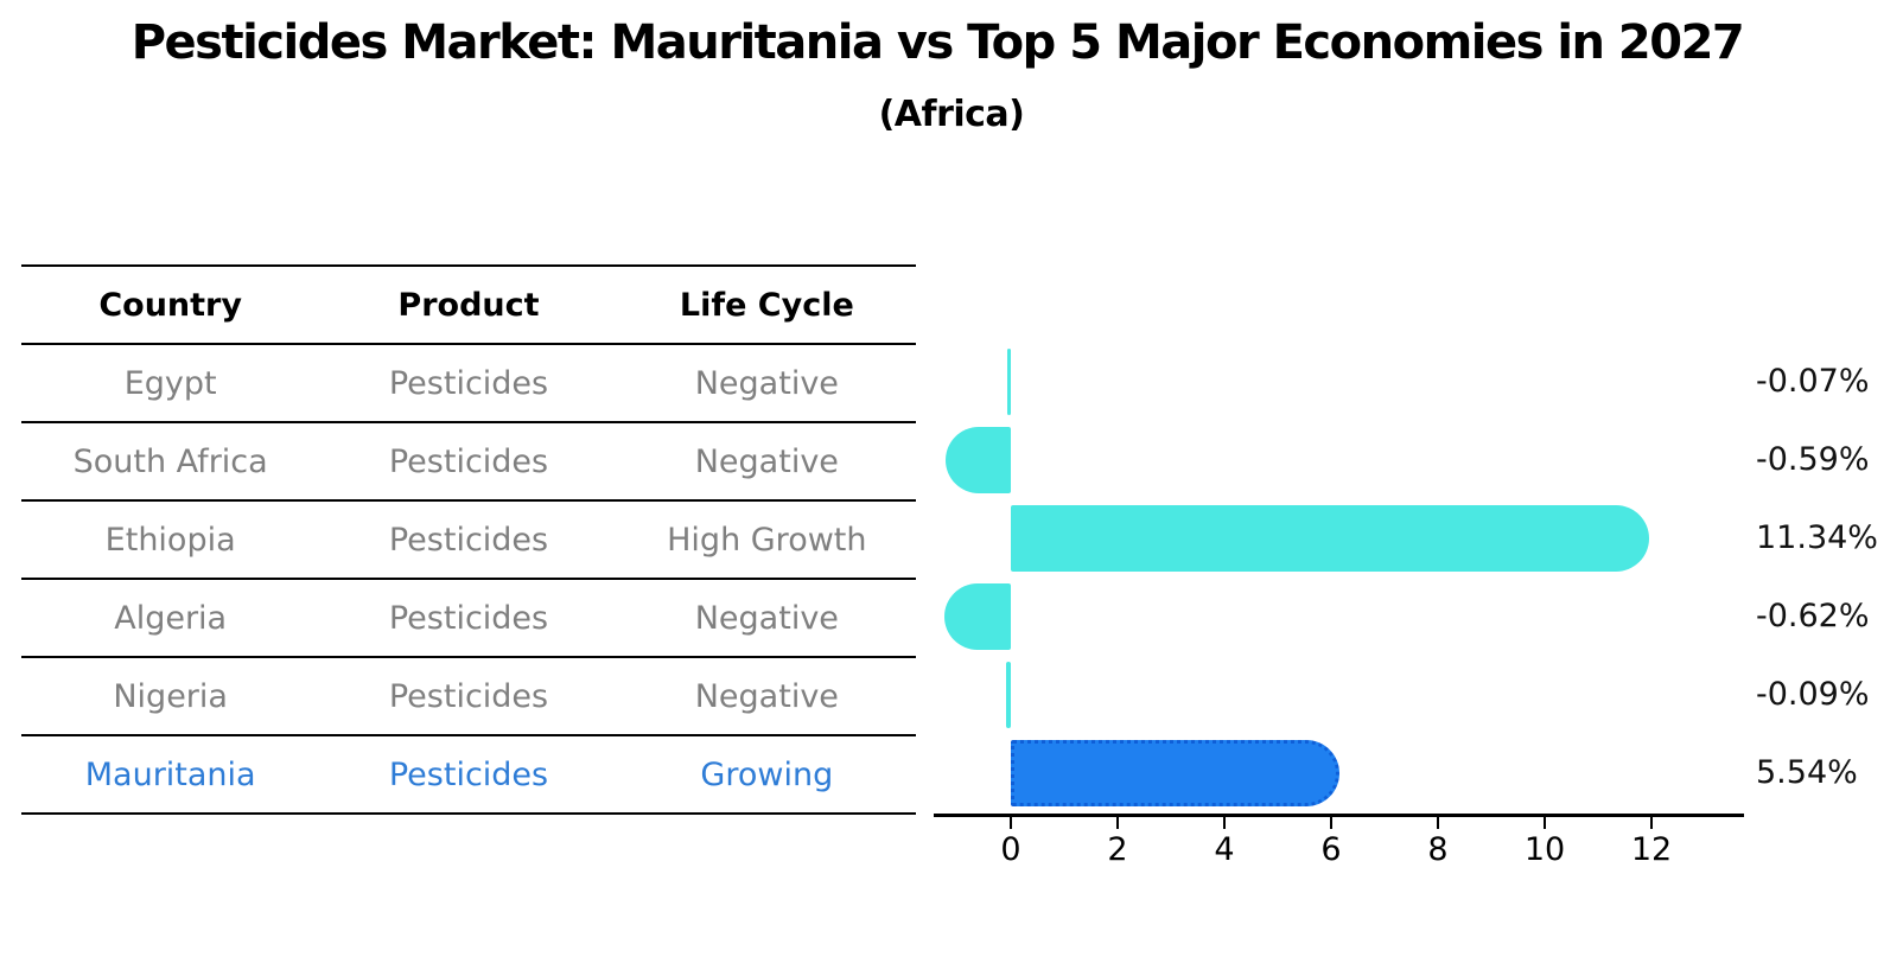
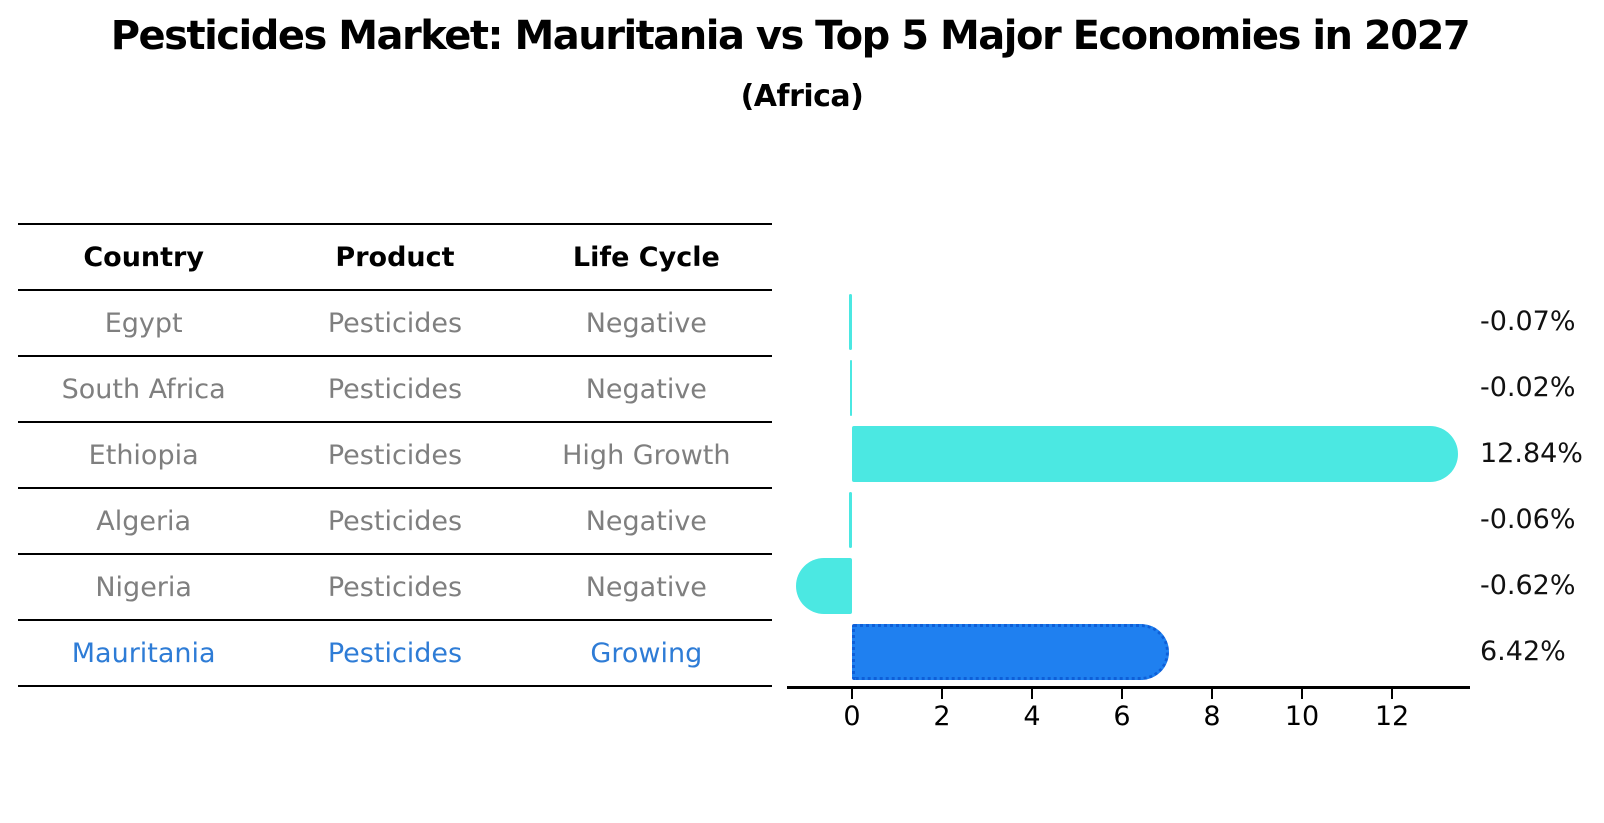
South Africa: -0.59% -> -0.02%
Ethiopia: 11.34% -> 12.84%
Algeria: -0.62% -> -0.06%
Nigeria: -0.09% -> -0.62%
Mauritania: 5.54% -> 6.42%
